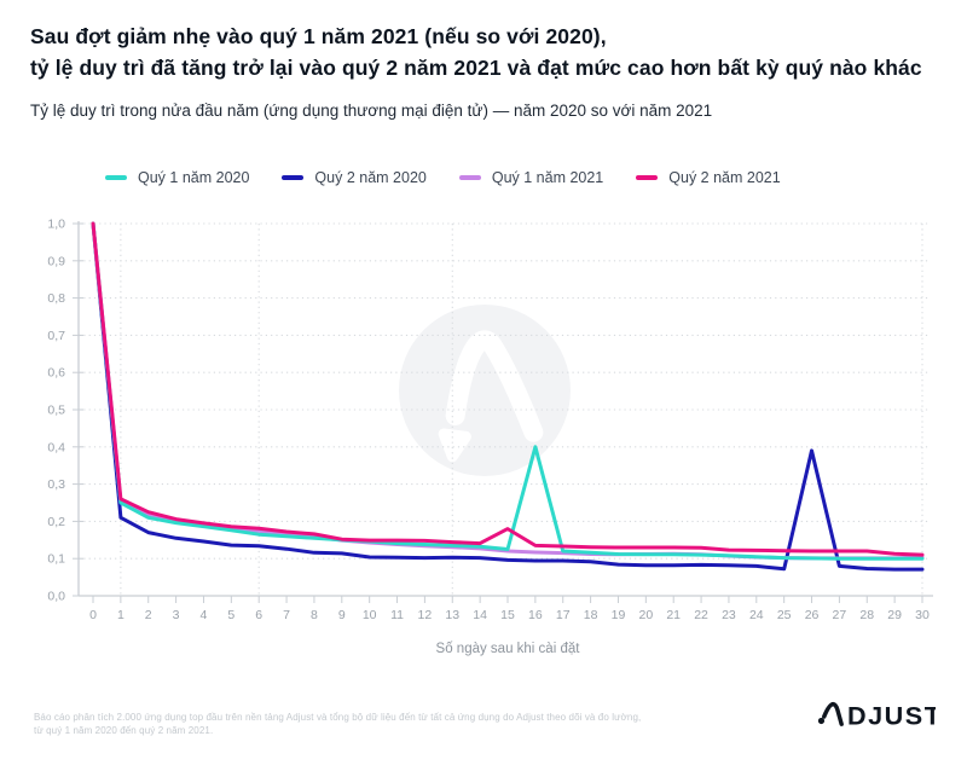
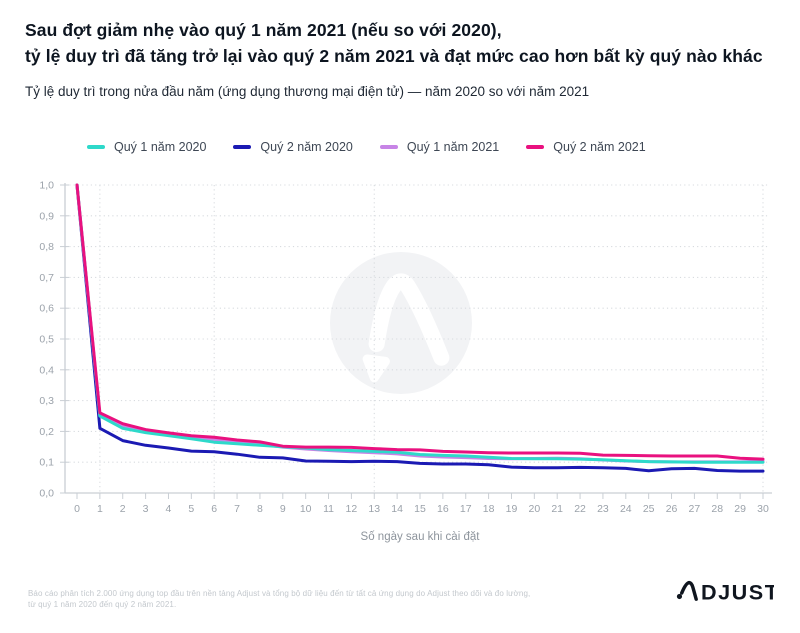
Quý 2 năm 2021/15: 0,18 -> 0,14
Quý 1 năm 2020/16: 0,40 -> 0,12
Quý 2 năm 2020/26: 0,39 -> 0,08
